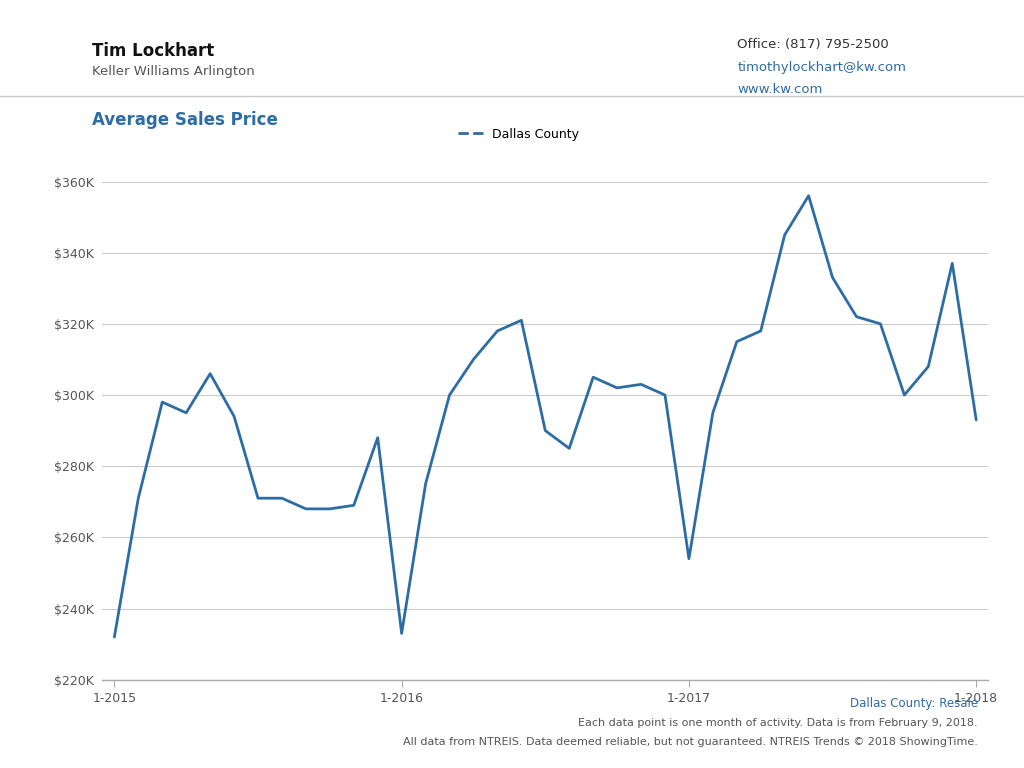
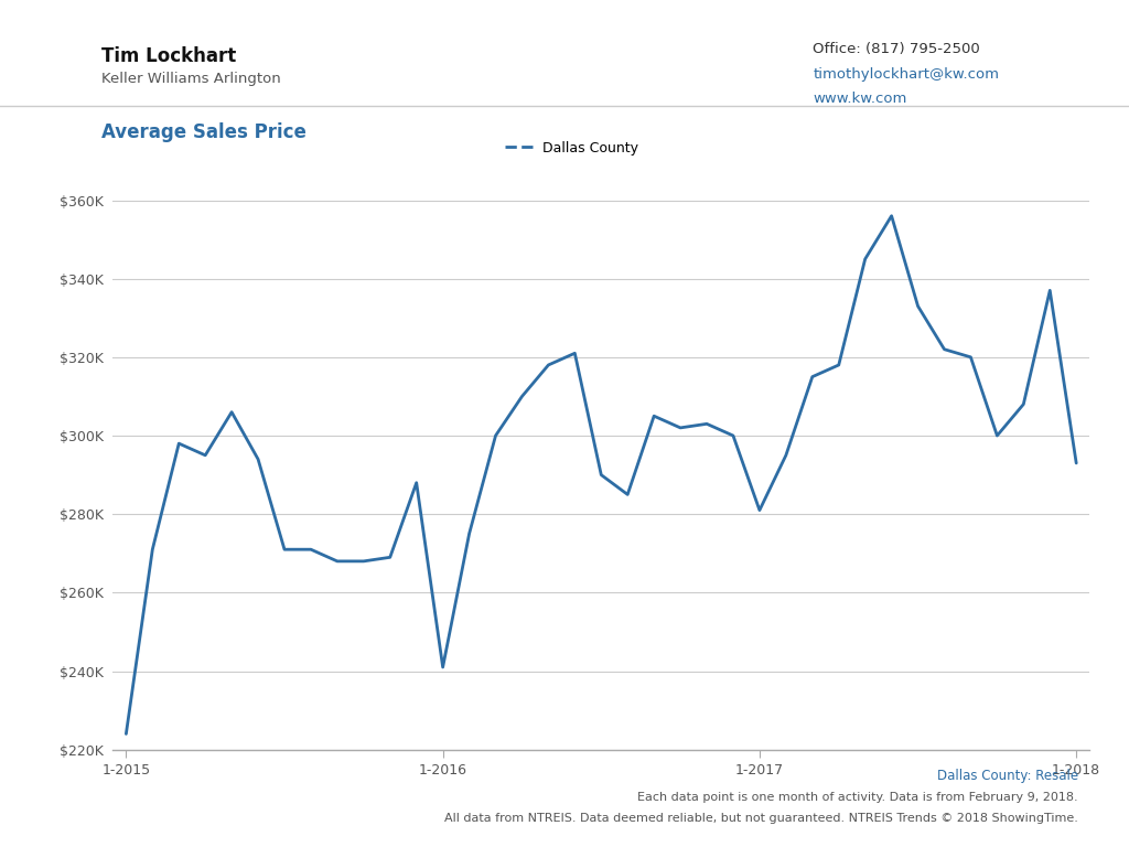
1-2015: $232K -> $224K
1-2016: $233K -> $241K
1-2017: $254K -> $281K
